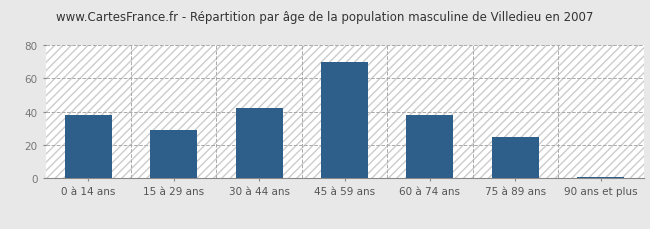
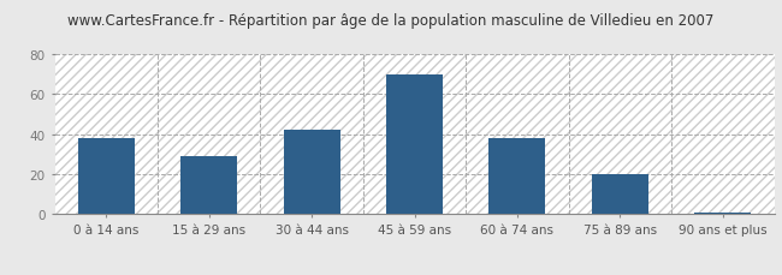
75 à 89 ans: 25 -> 20
